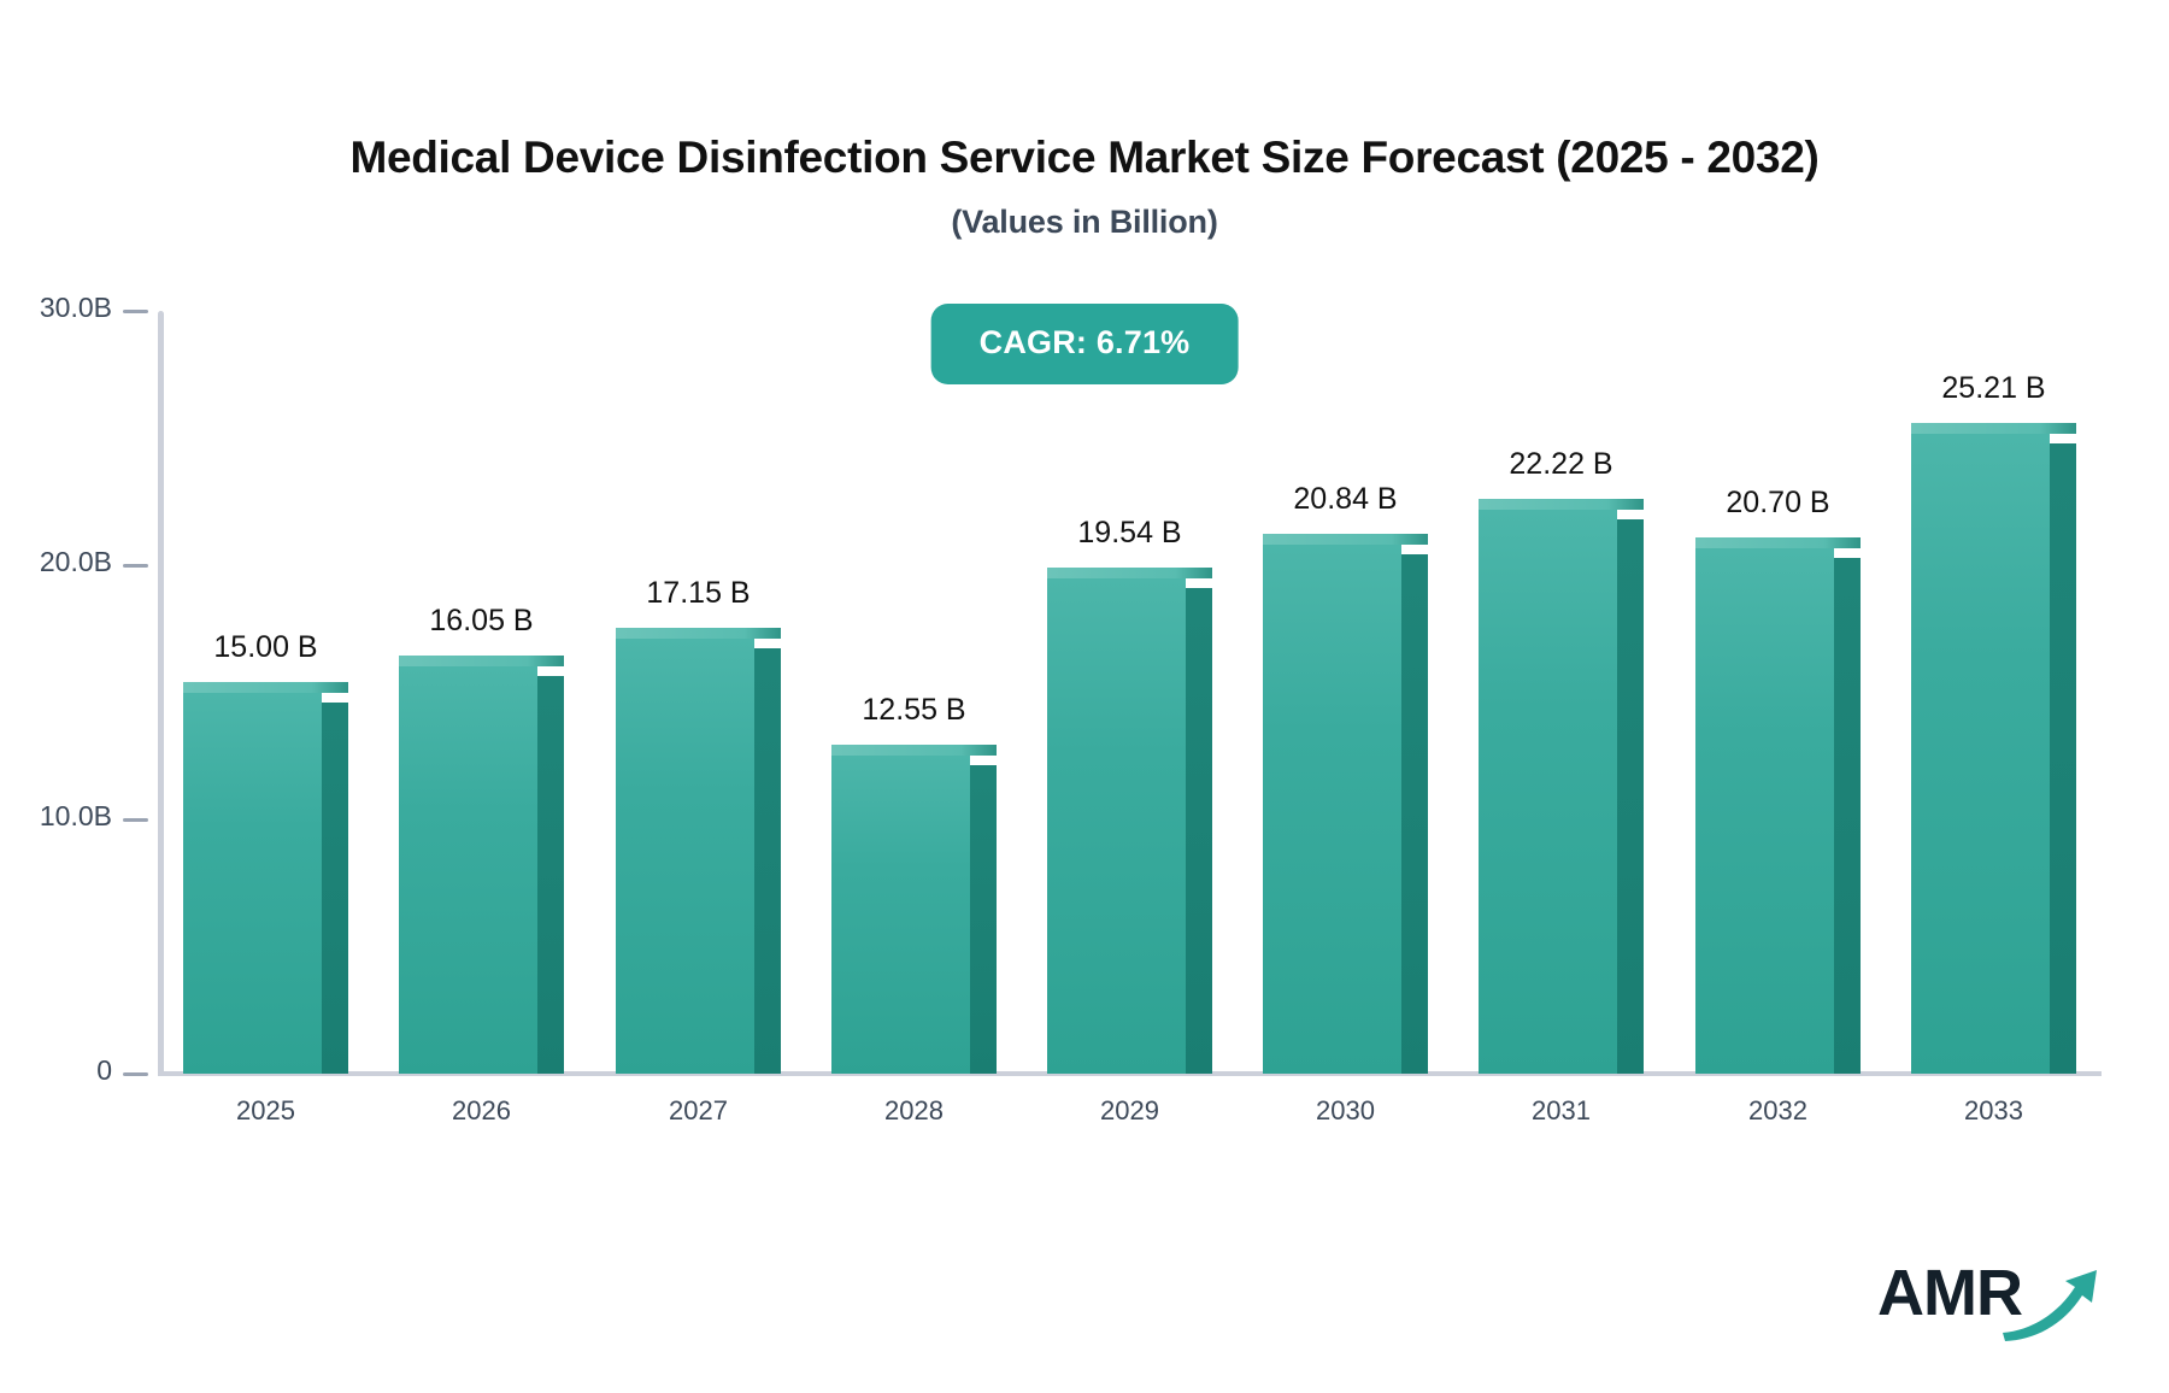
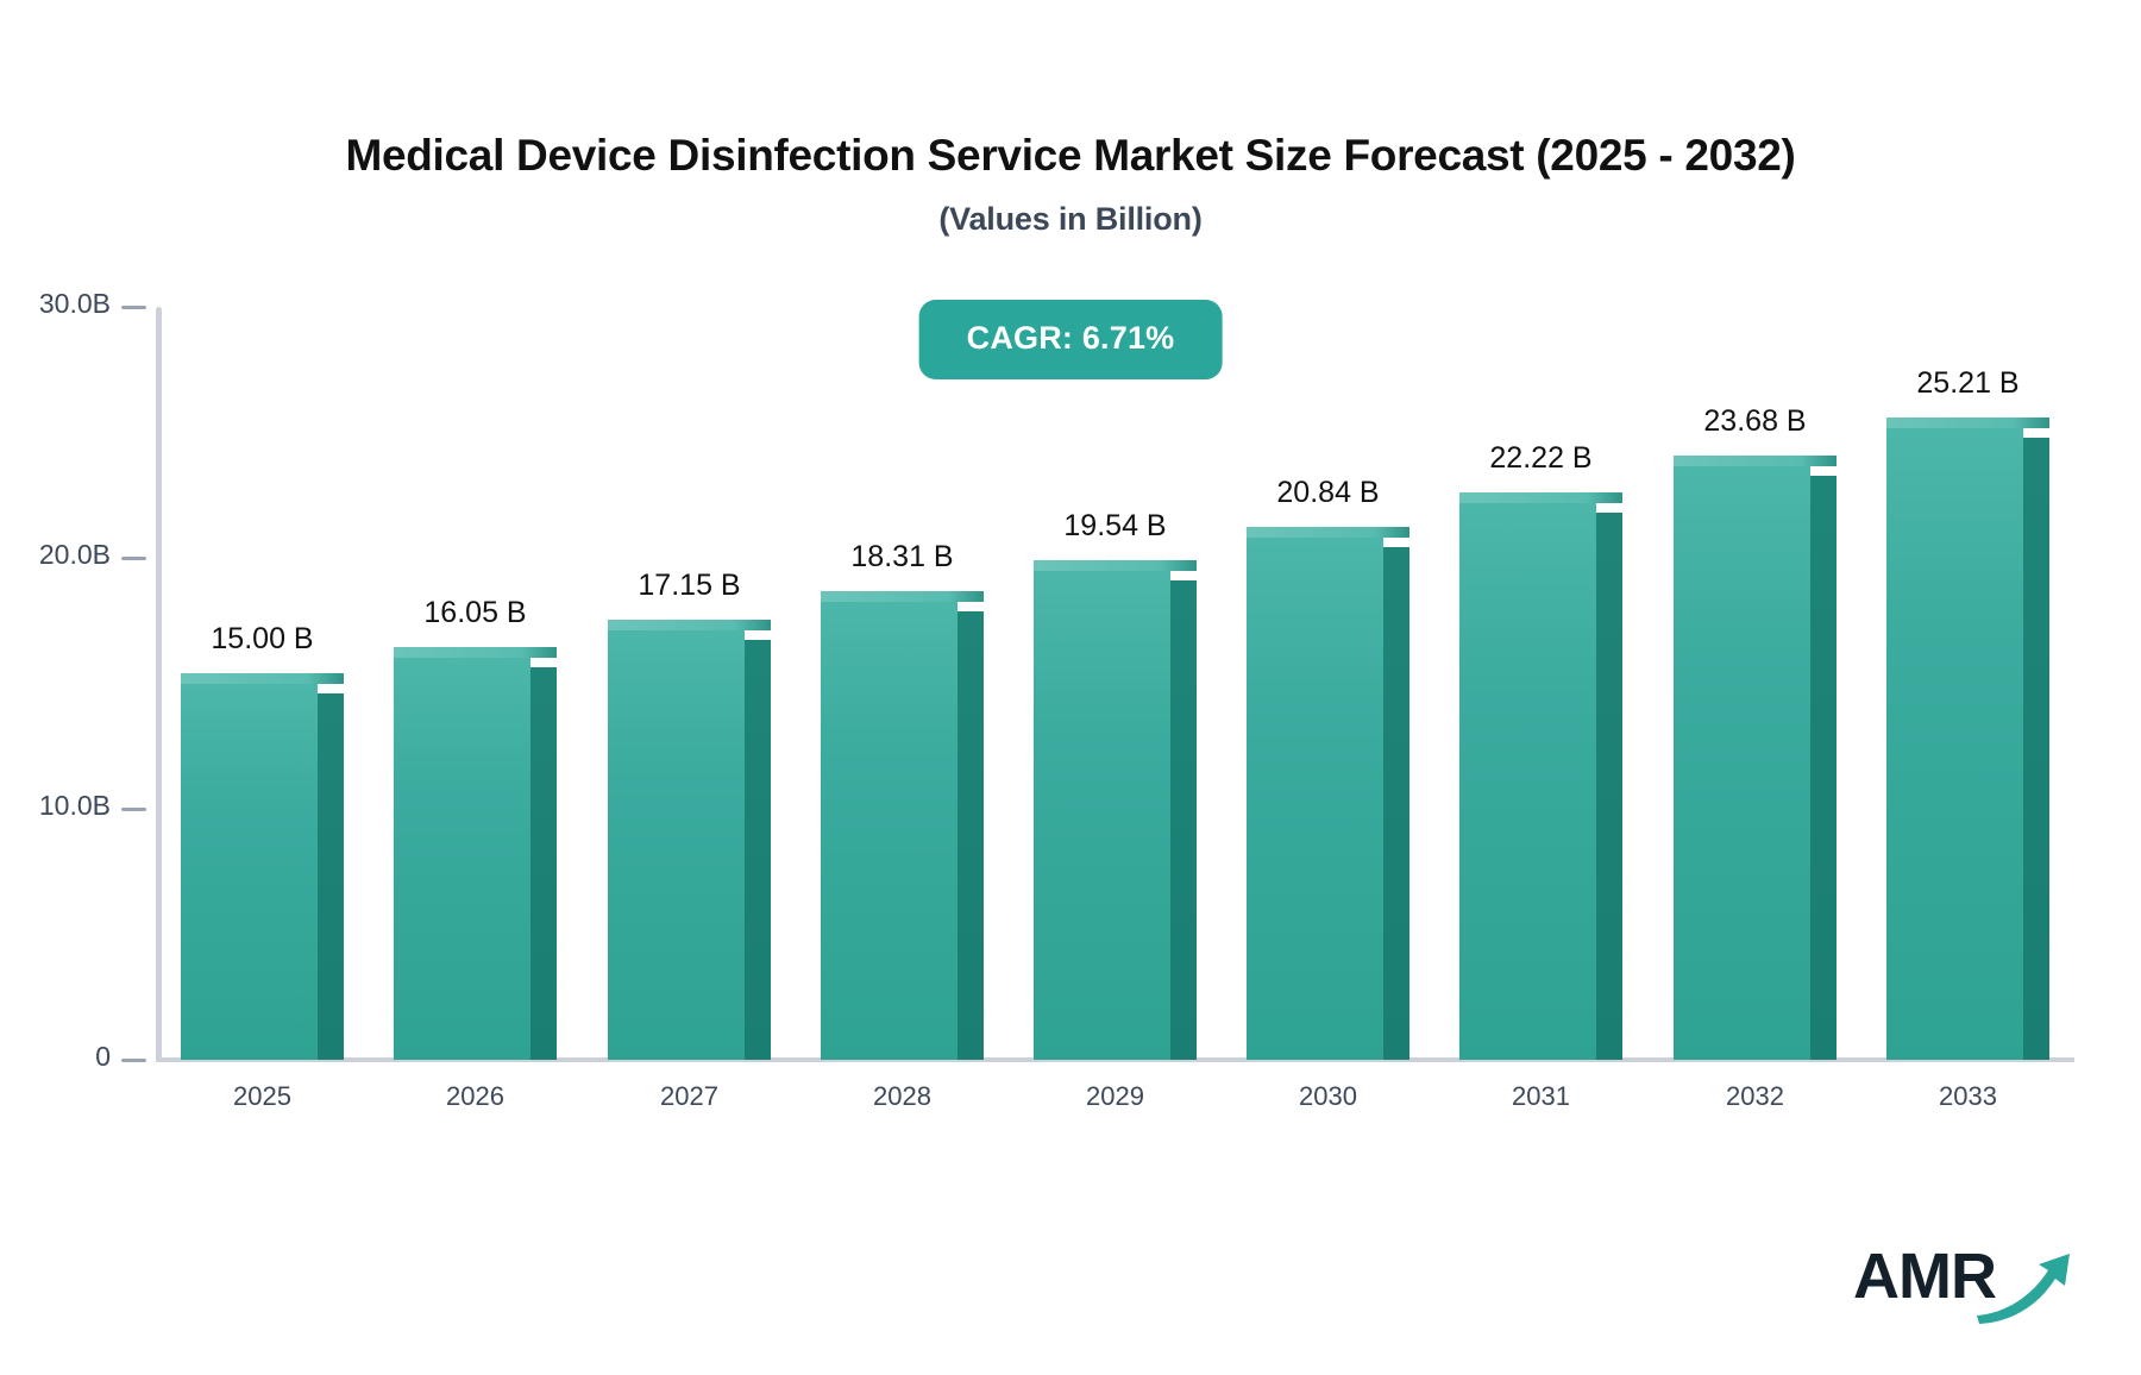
2028: 12.55 -> 18.31
2032: 20.70 -> 23.68
